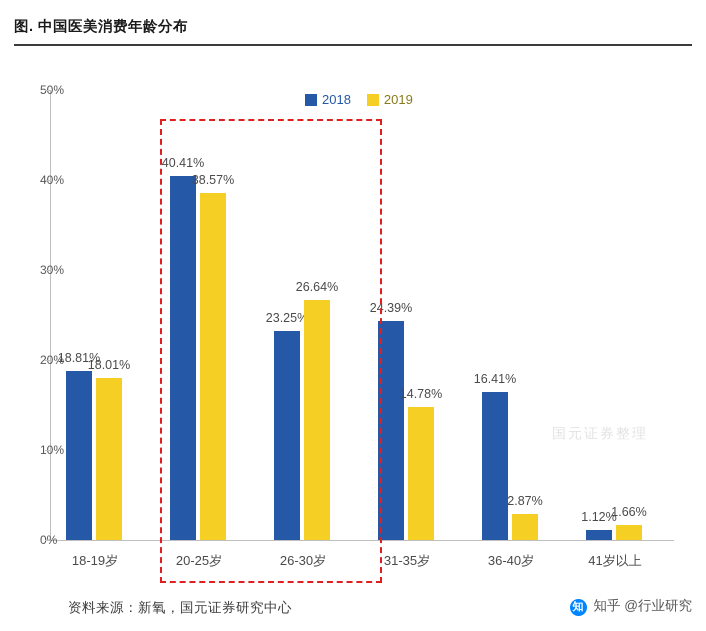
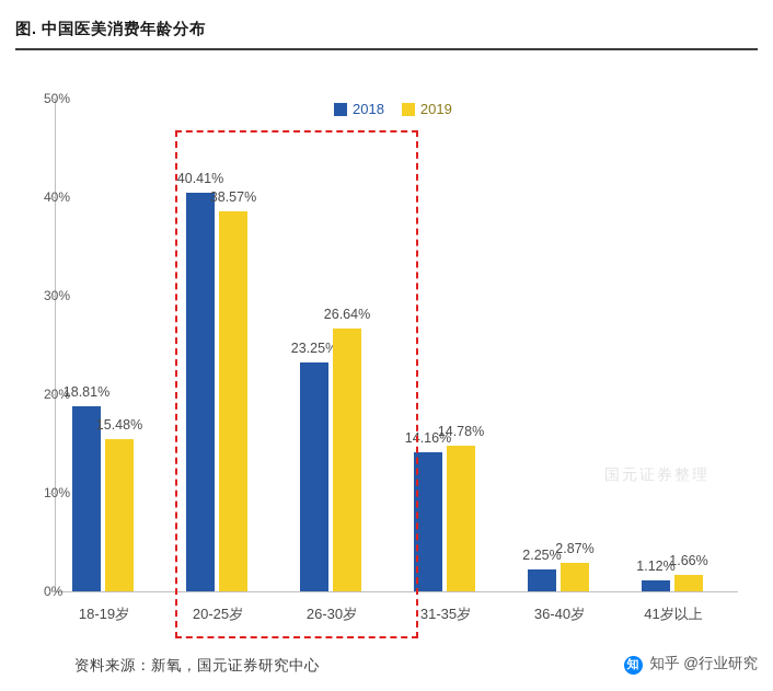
2019/18-19岁: 18.01% -> 15.48%
2018/31-35岁: 24.39% -> 14.16%
2018/36-40岁: 16.41% -> 2.25%
